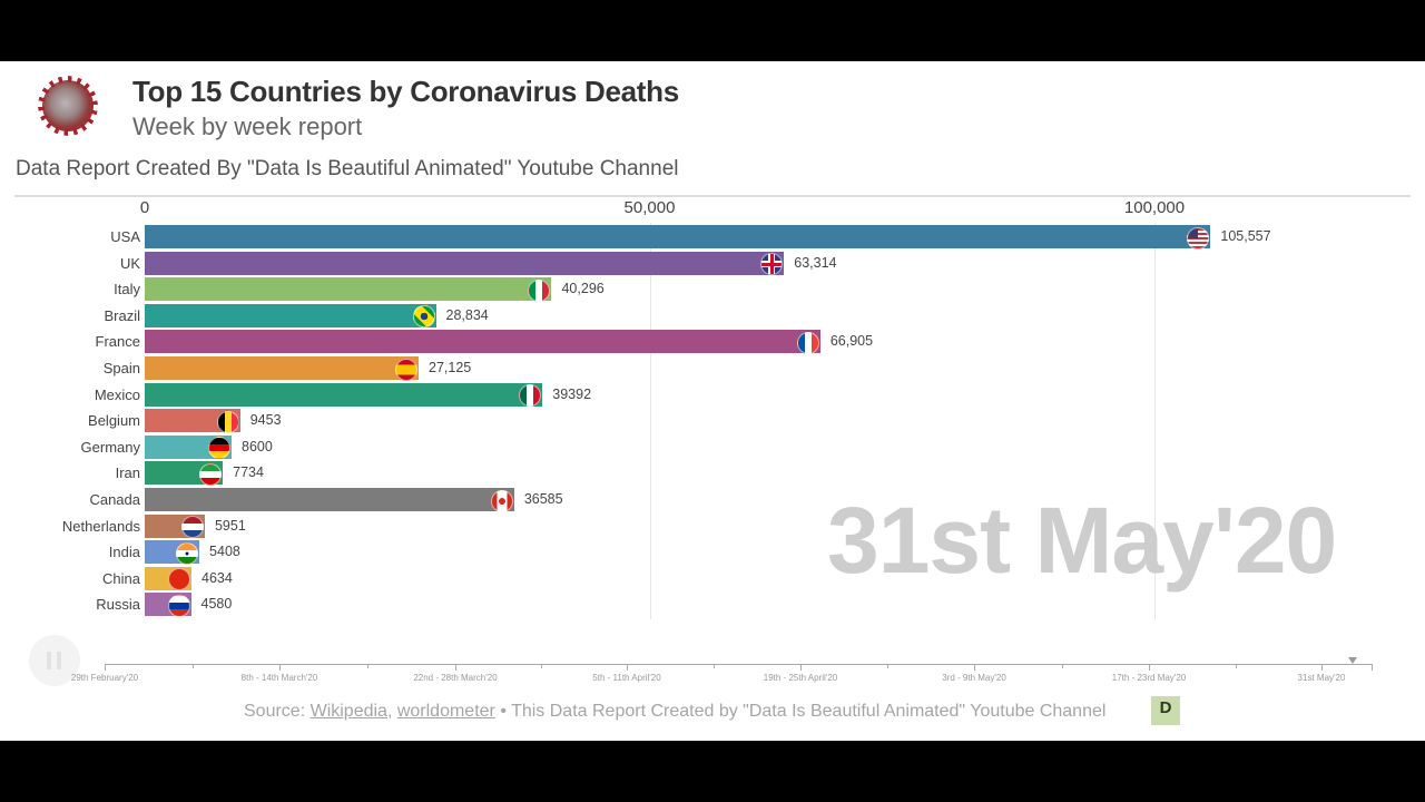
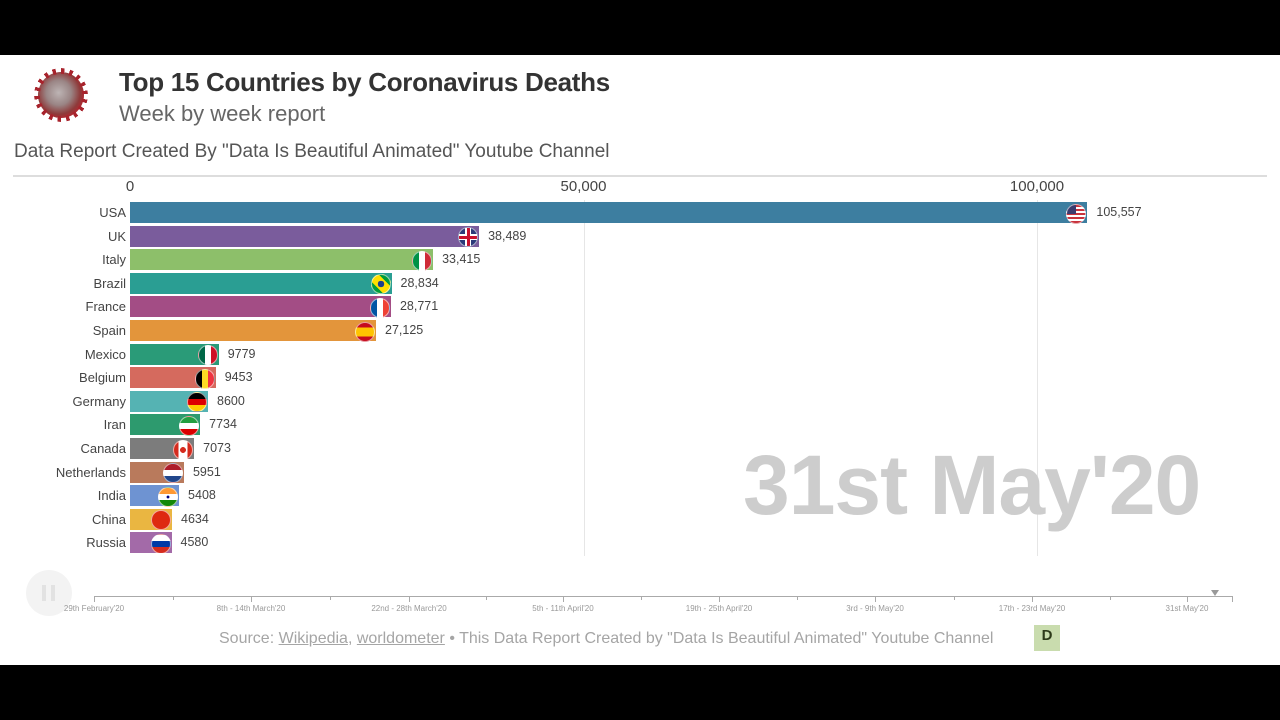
UK: 63,314 -> 38,489
Italy: 40,296 -> 33,415
France: 66,905 -> 28,771
Mexico: 39392 -> 9779
Canada: 36585 -> 7073
